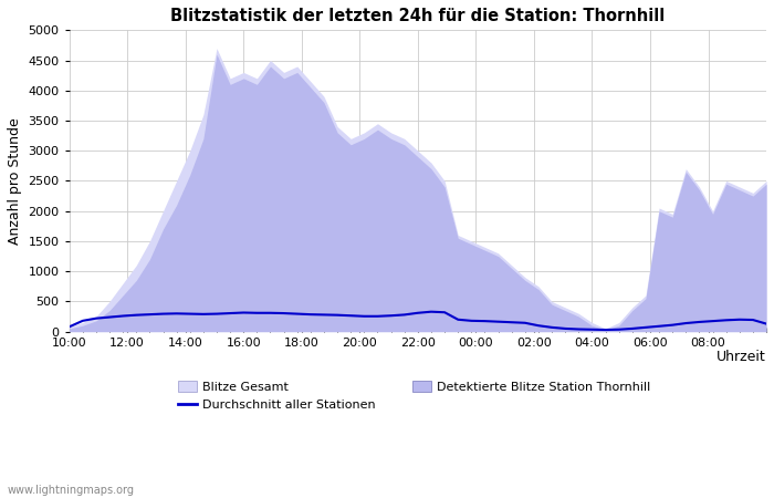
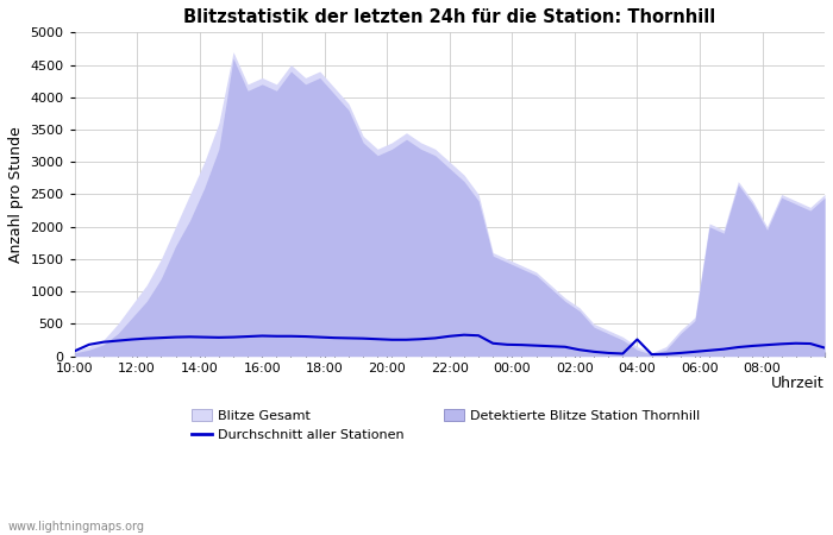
Durchschnitt aller Stationen/04:00: 40 -> 260
